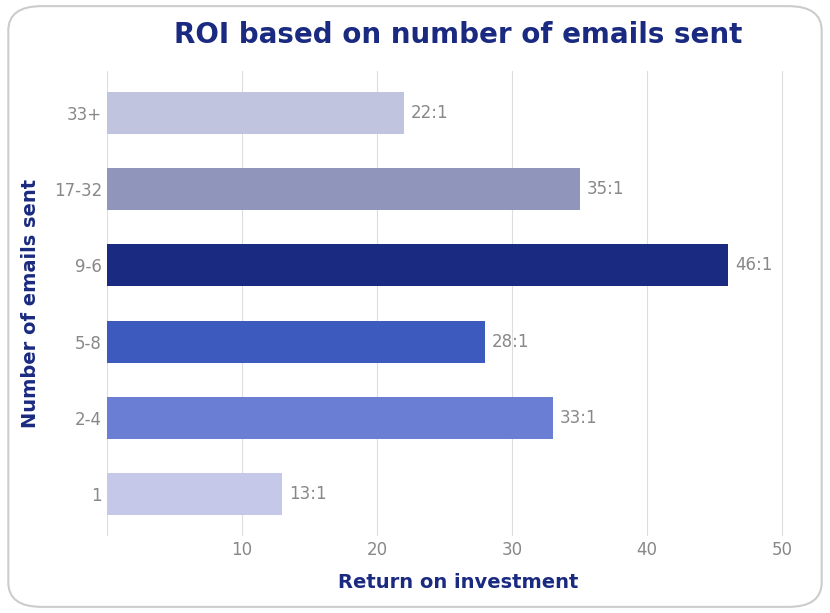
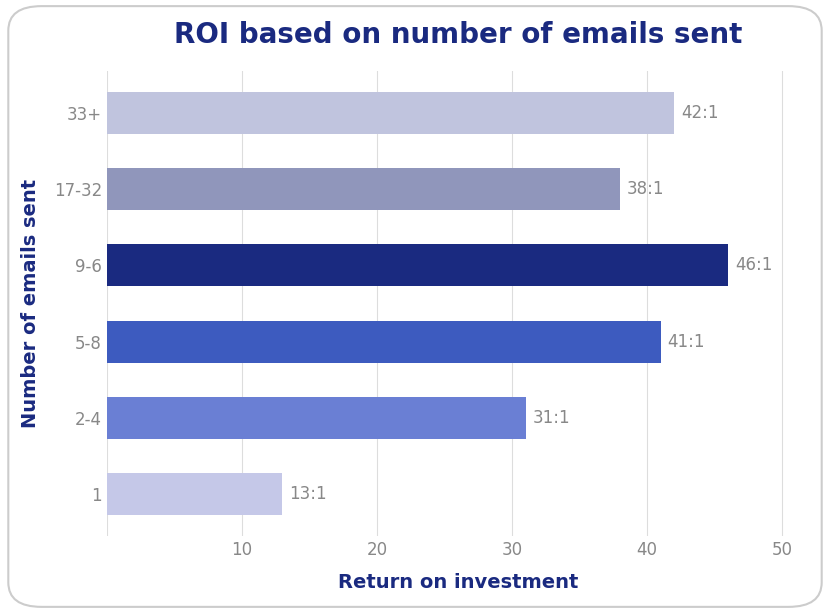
33+: 22 -> 42
17-32: 35 -> 38
5-8: 28 -> 41
2-4: 33 -> 31
